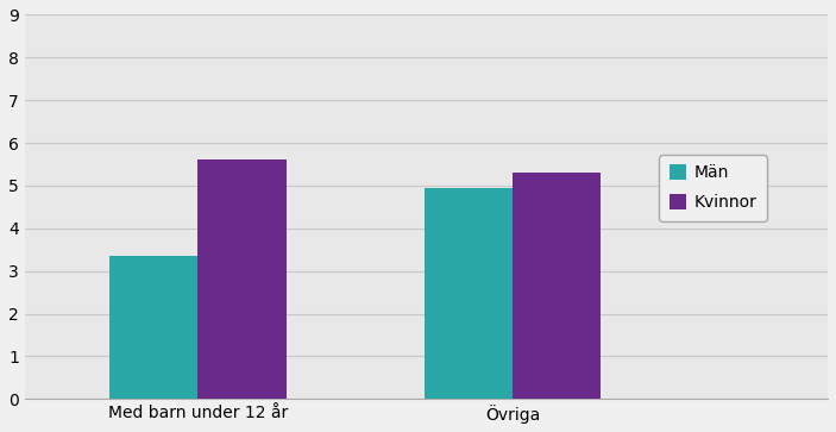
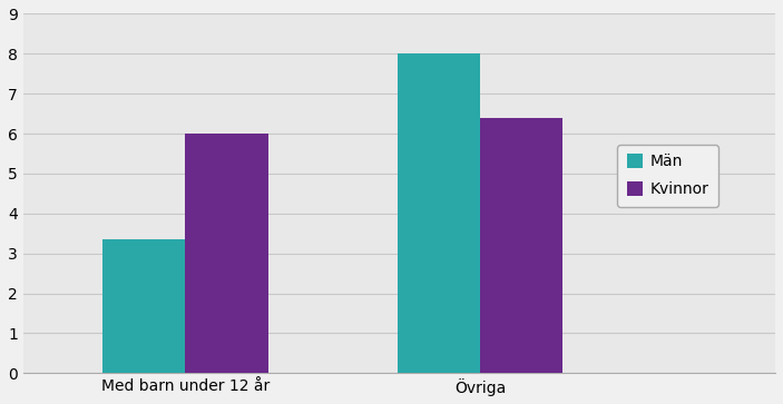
Kvinnor/Med barn under 12 år: 5.6 -> 6.0
Män/Övriga: 4.95 -> 8.00
Kvinnor/Övriga: 5.3 -> 6.4
